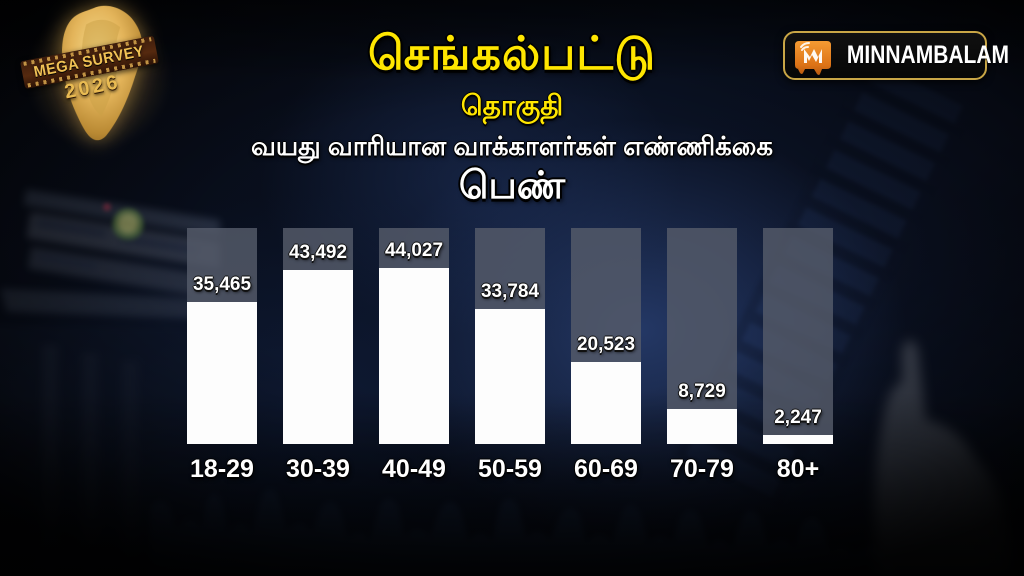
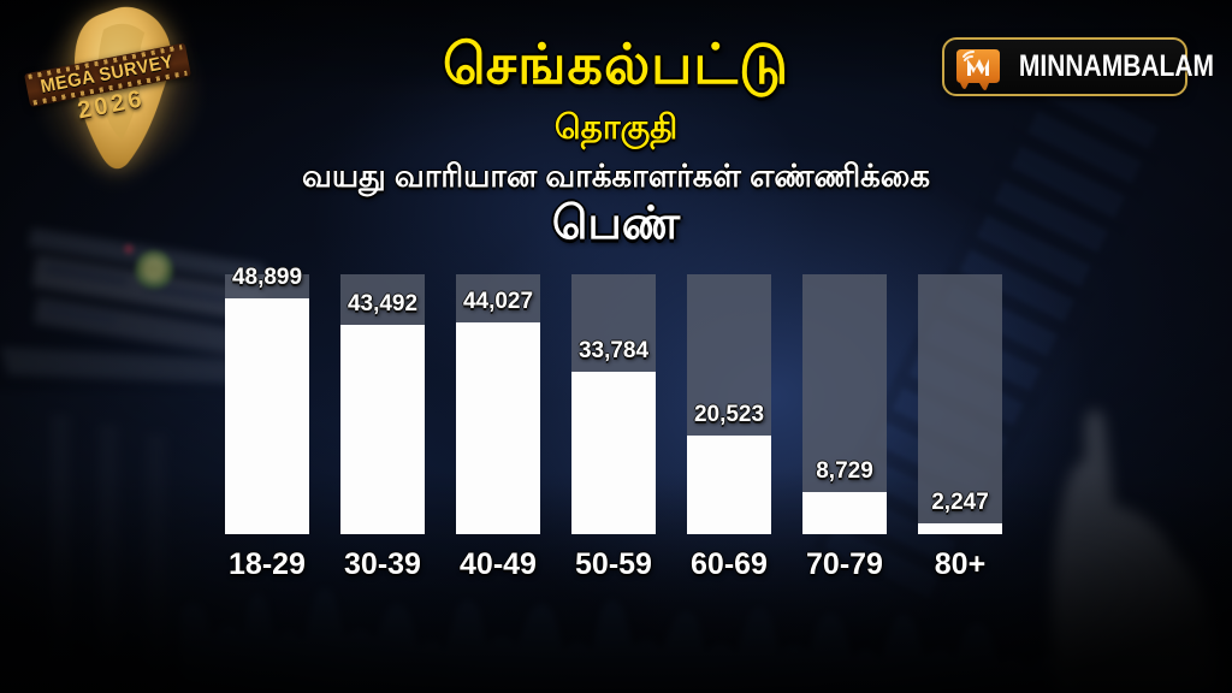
18-29: 35,465 -> 48,899
